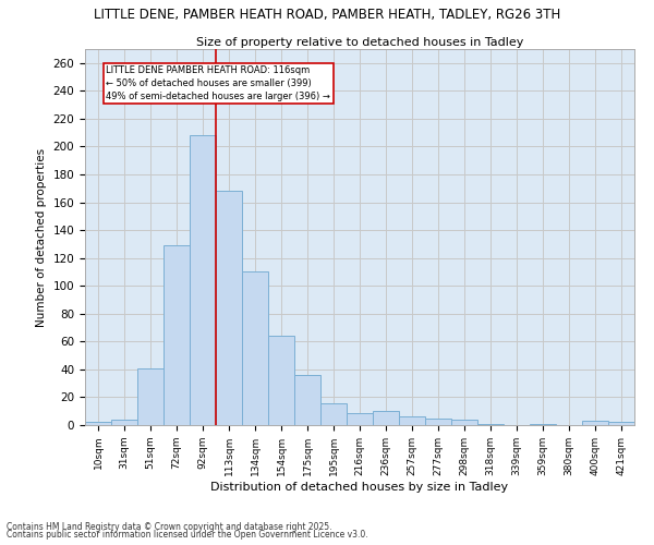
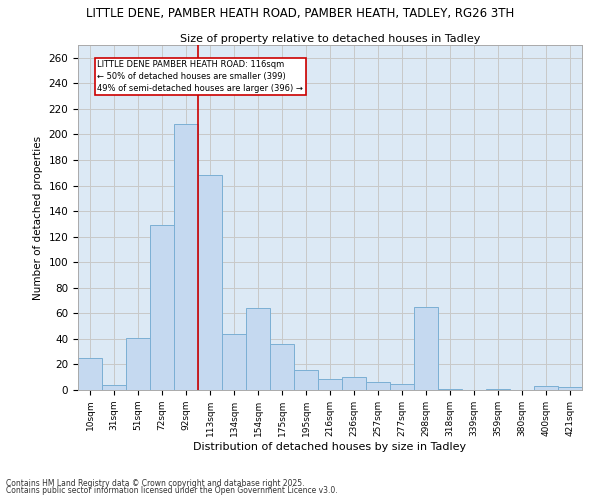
10sqm: 2 -> 25
134sqm: 110 -> 44
298sqm: 4 -> 65
